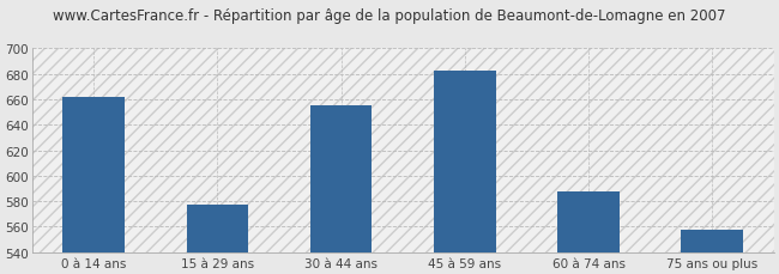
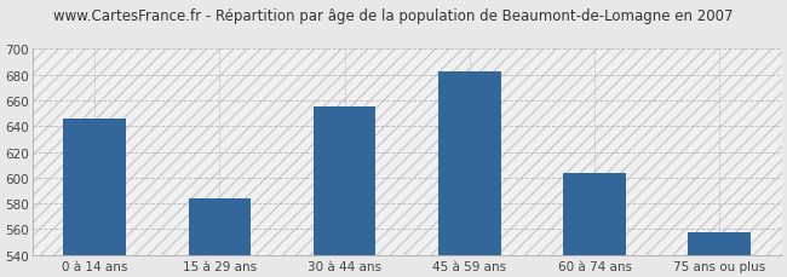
0 à 14 ans: 662 -> 646
15 à 29 ans: 577 -> 584
60 à 74 ans: 588 -> 604
